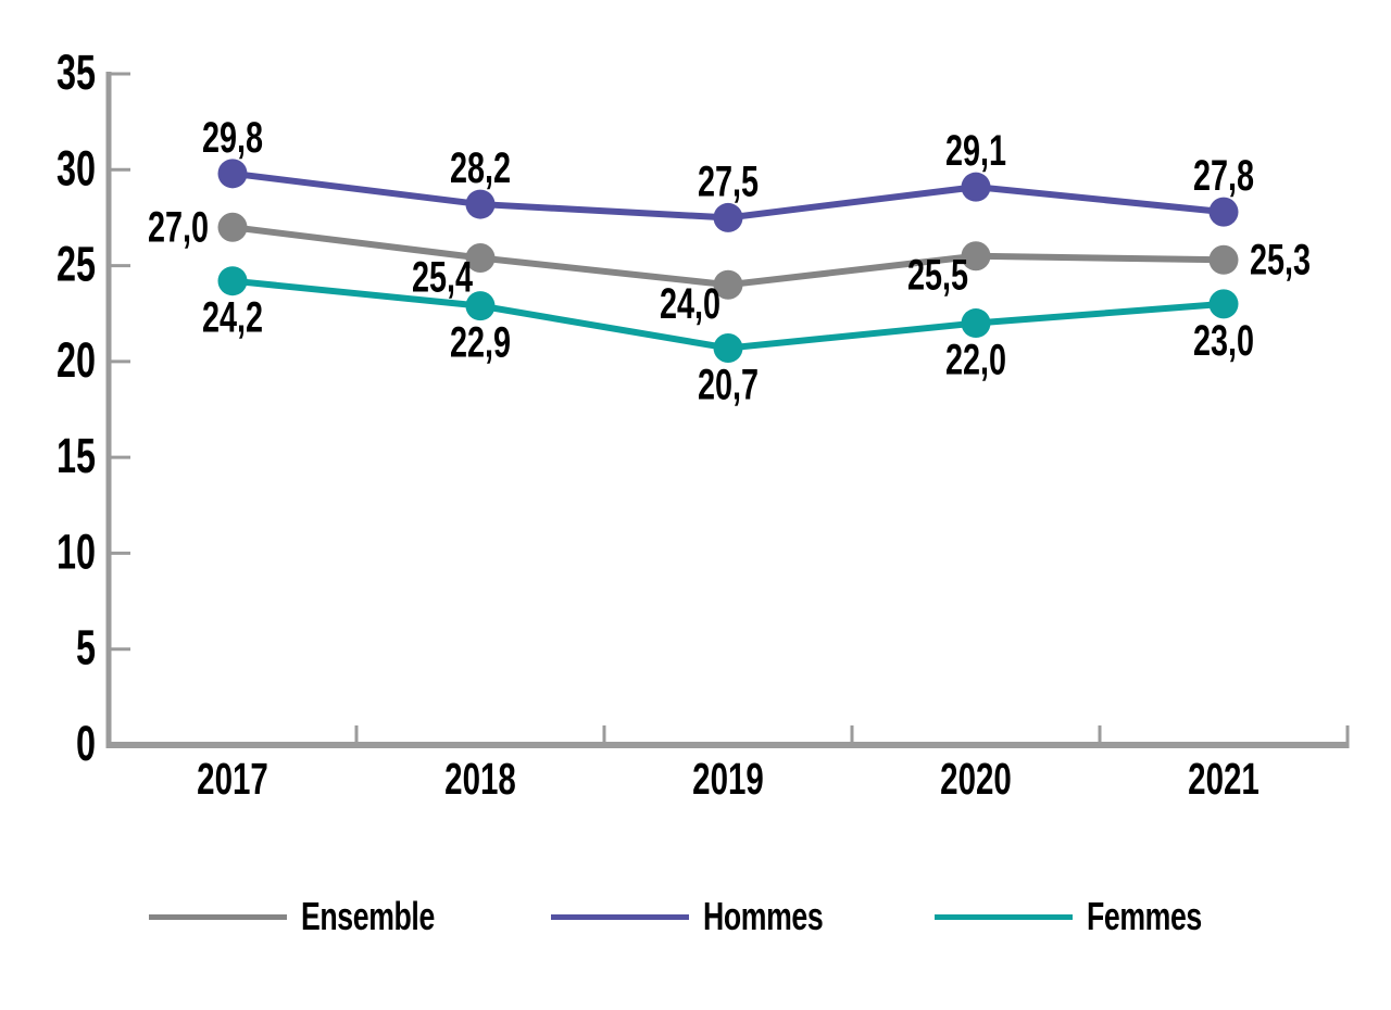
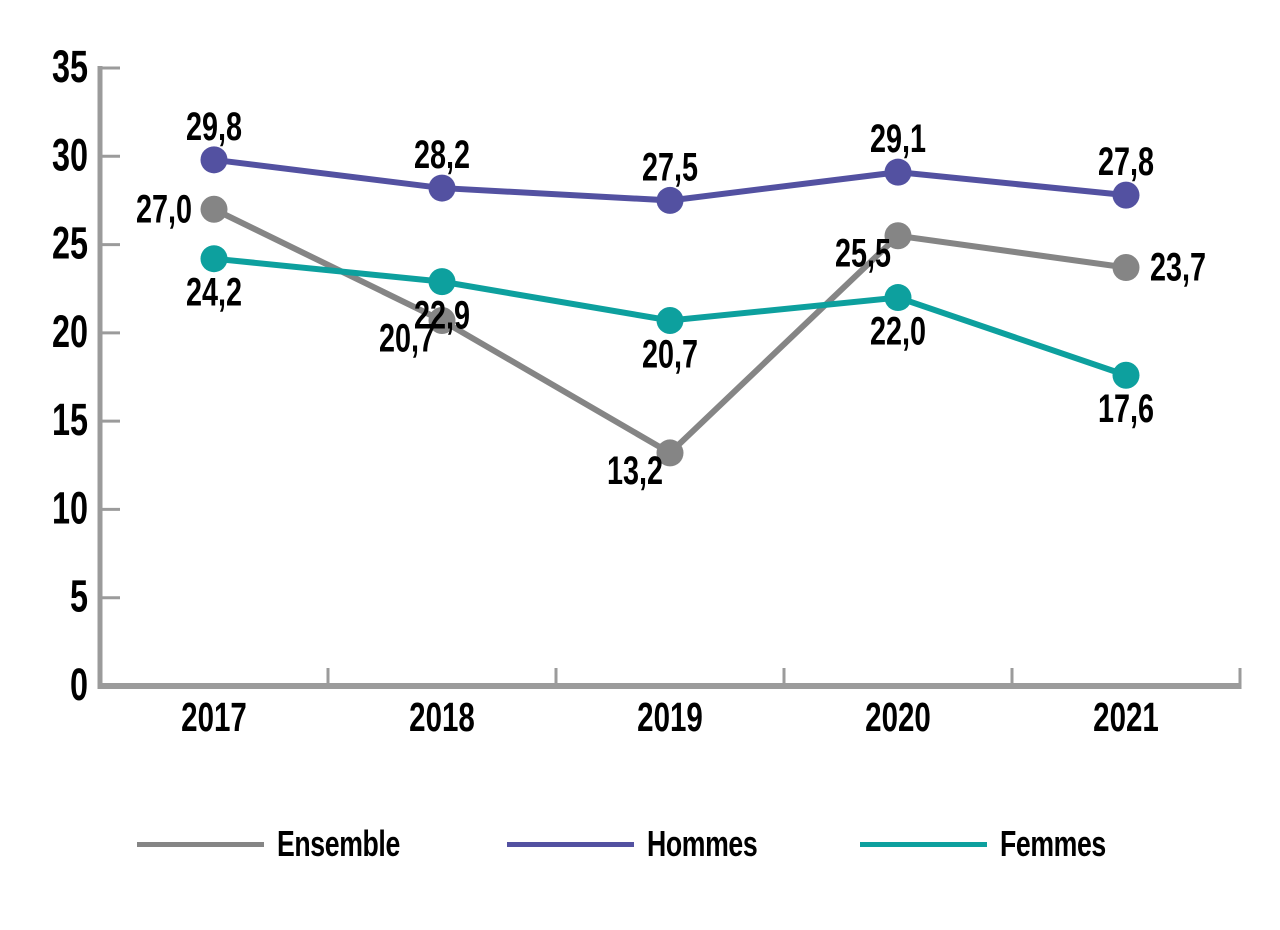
Ensemble/2018: 25,4 -> 20,7
Ensemble/2019: 24,0 -> 13,2
Ensemble/2021: 25,3 -> 23,7
Femmes/2021: 23,0 -> 17,6
